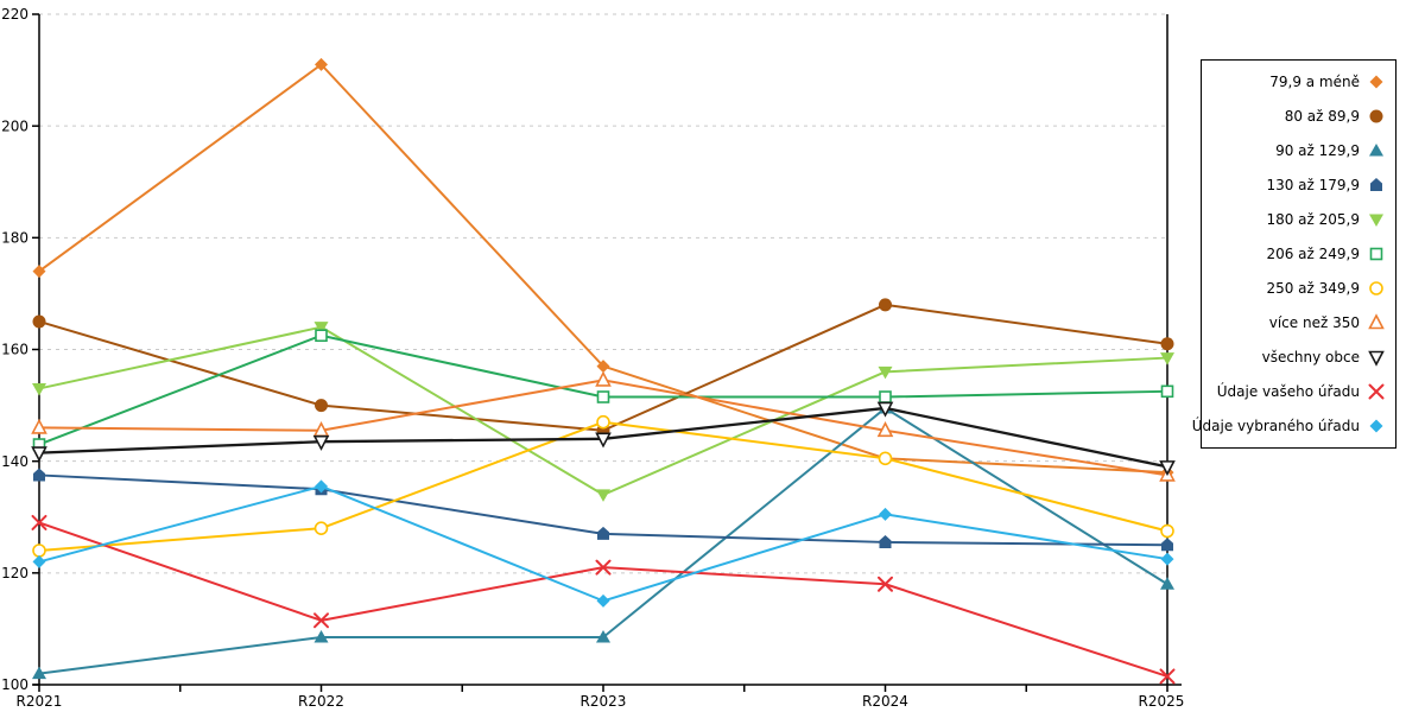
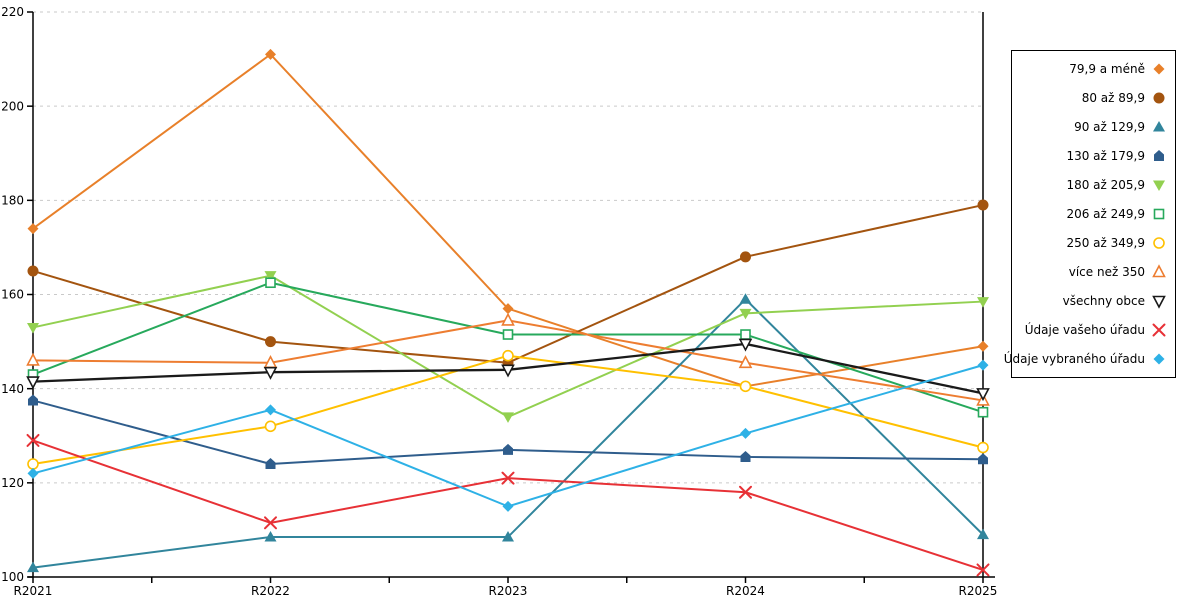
130 až 179,9/R2022: 135 -> 124
250 až 349,9/R2022: 128 -> 132
90 až 129,9/R2024: 150 -> 159
79,9 a méně/R2025: 138 -> 149
80 až 89,9/R2025: 161 -> 179
90 až 129,9/R2025: 118 -> 109
206 až 249,9/R2025: 152 -> 135
Údaje vybraného úřadu/R2025: 122 -> 145
